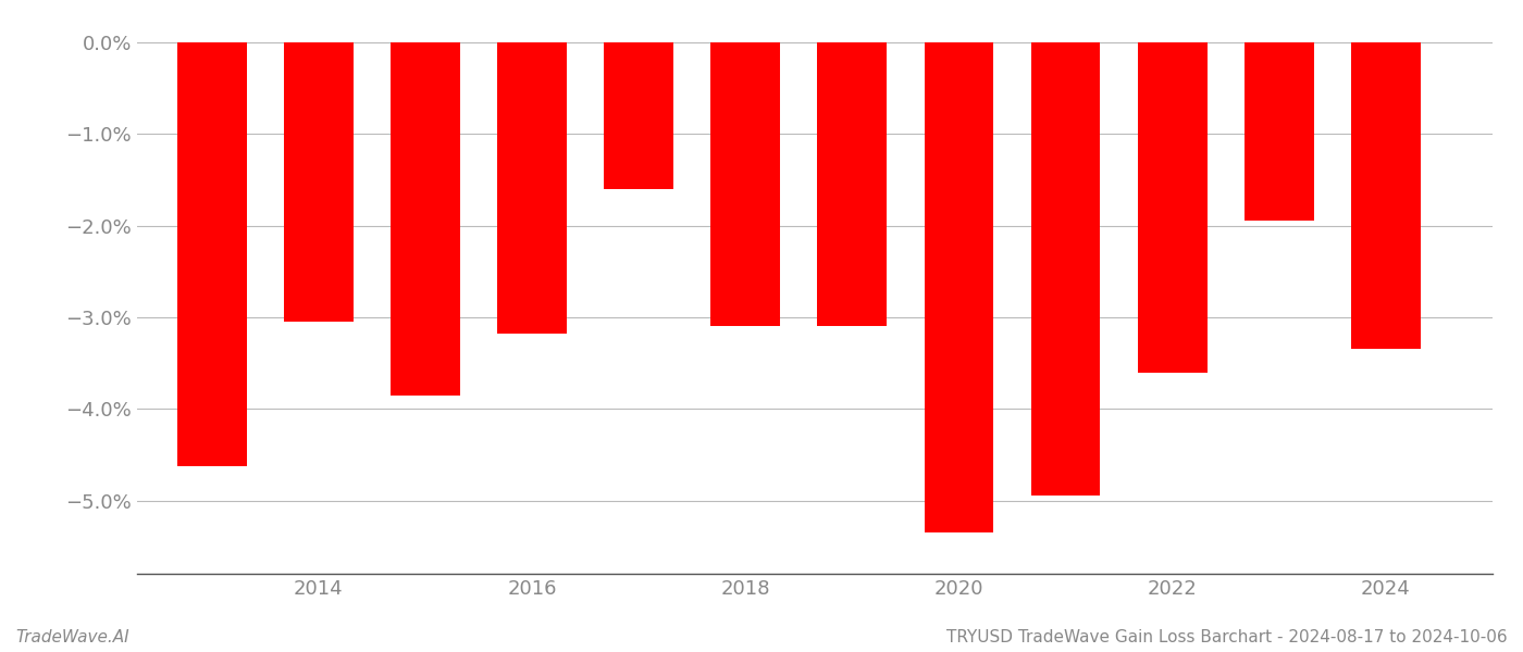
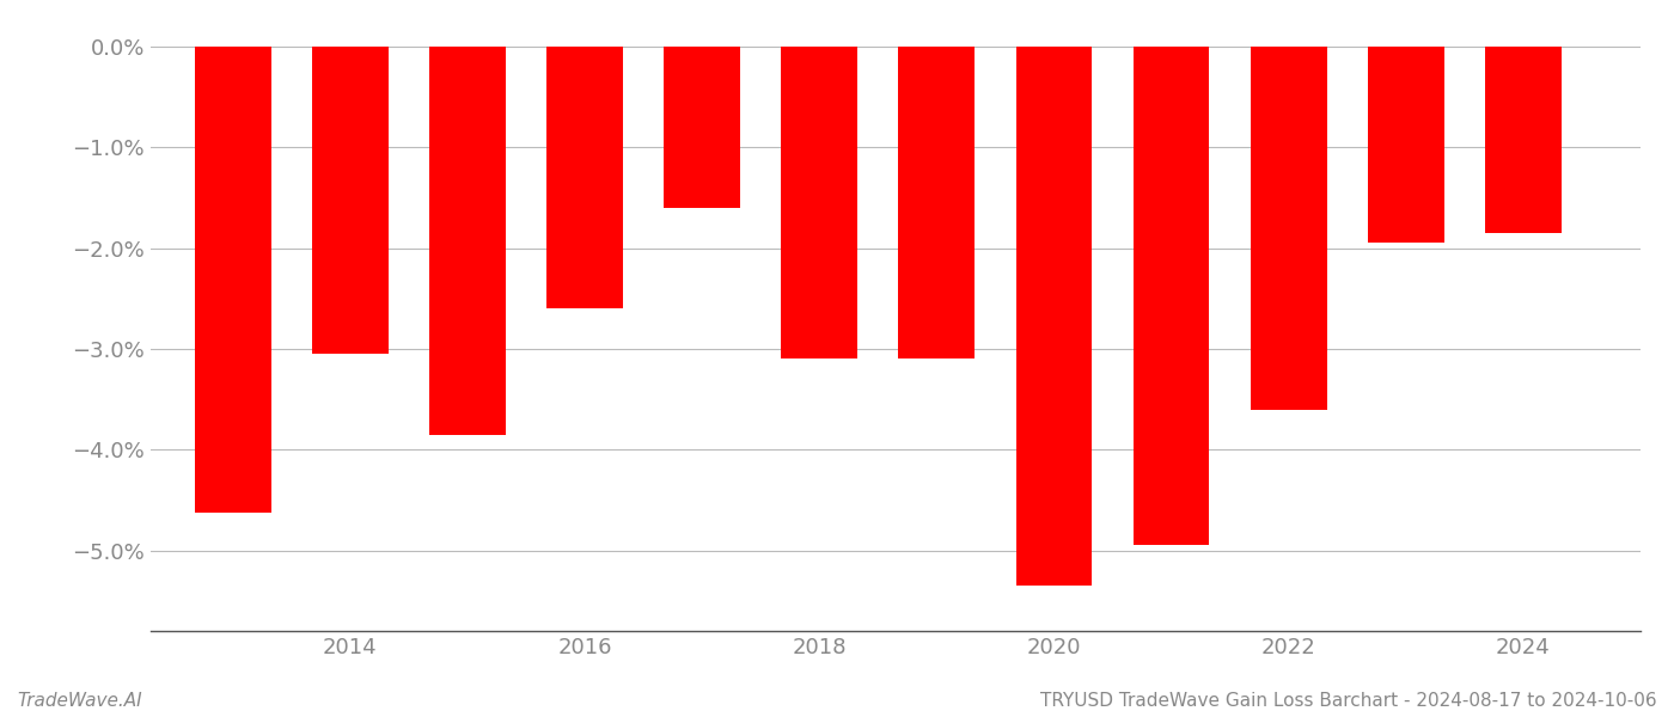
2016: -3.18% -> -2.60%
2024: -3.34% -> -1.85%
